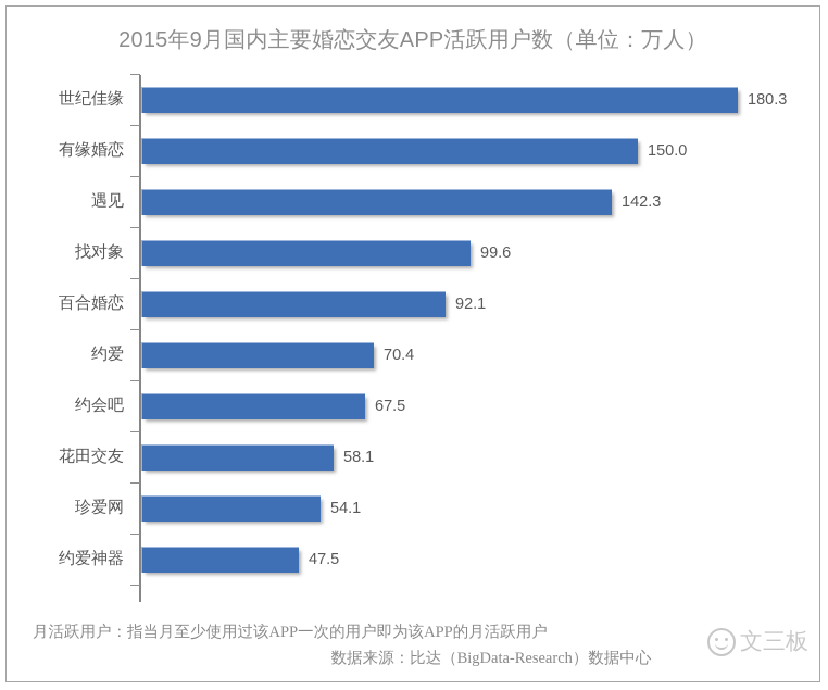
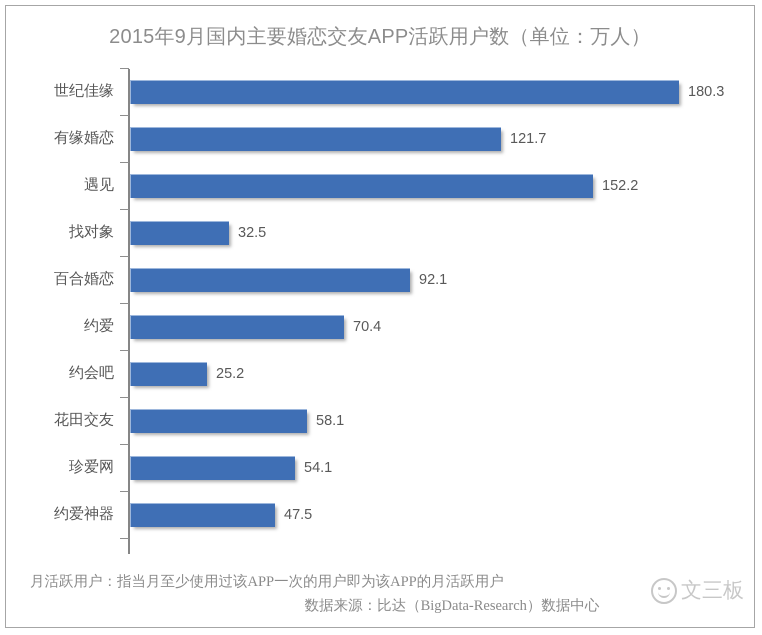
有缘婚恋: 150.0 -> 121.7
遇见: 142.3 -> 152.2
找对象: 99.6 -> 32.5
约会吧: 67.5 -> 25.2
